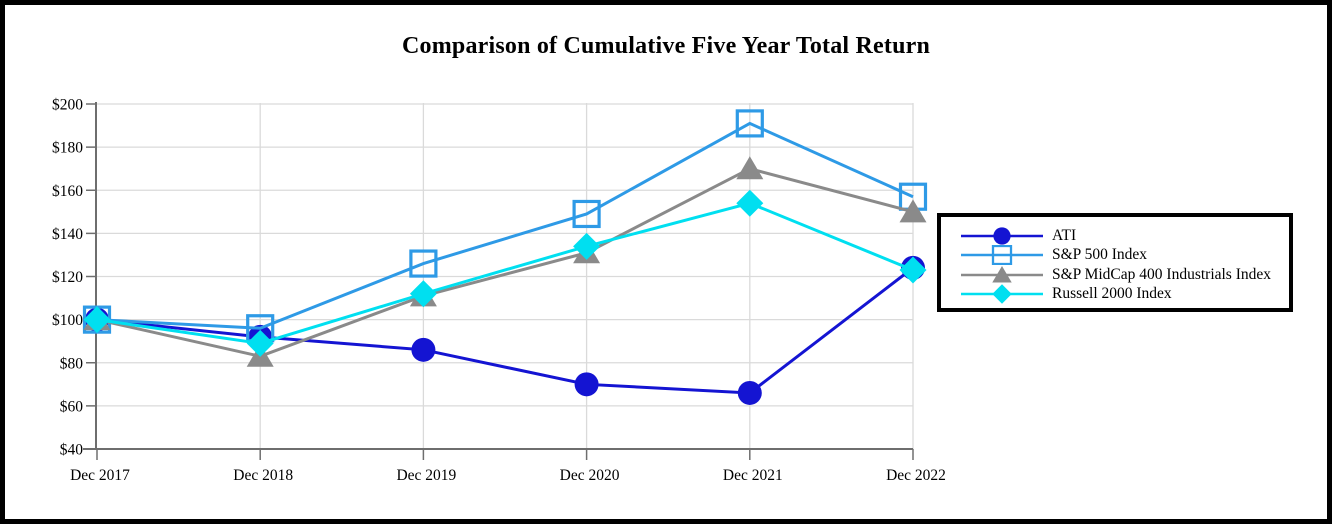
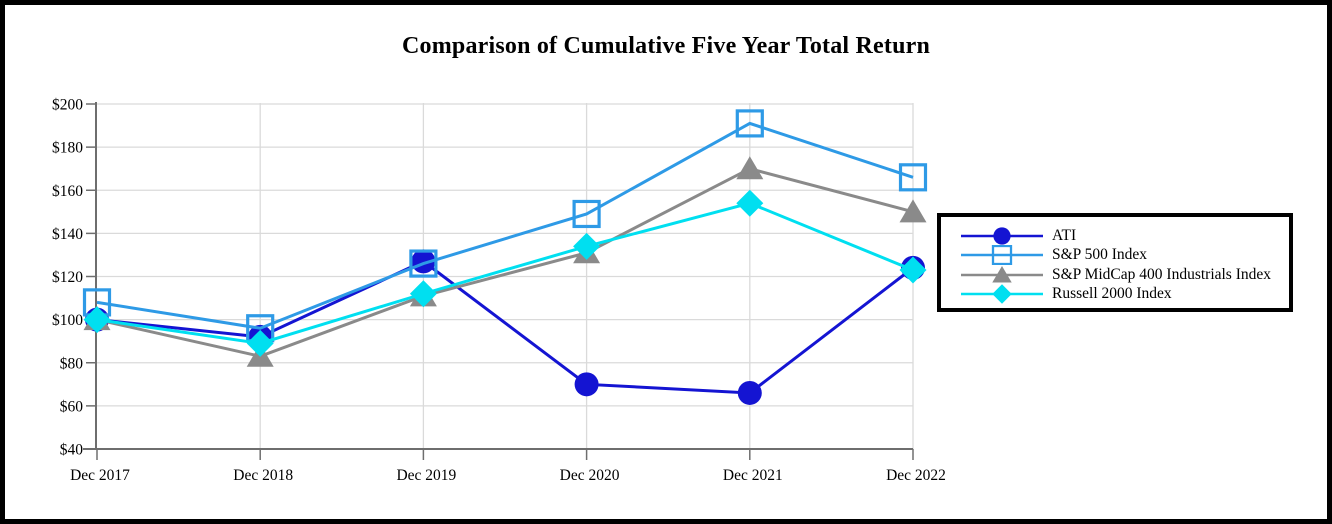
S&P 500 Index/Dec 2017: $100 -> $108
ATI/Dec 2019: $86 -> $127
S&P 500 Index/Dec 2022: $157 -> $166
